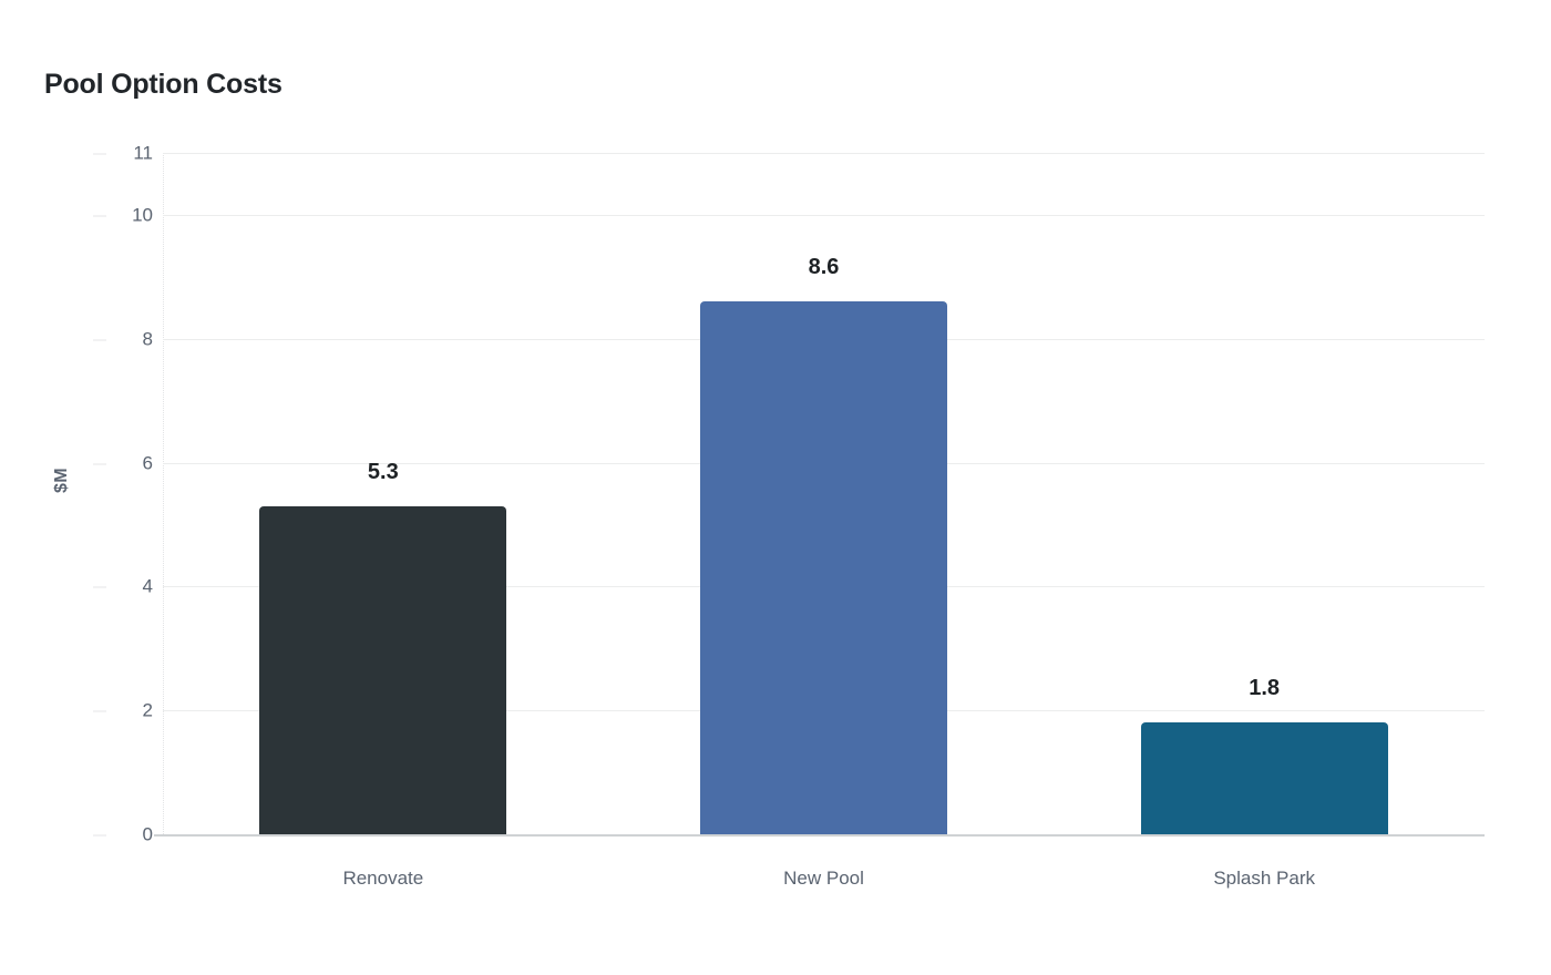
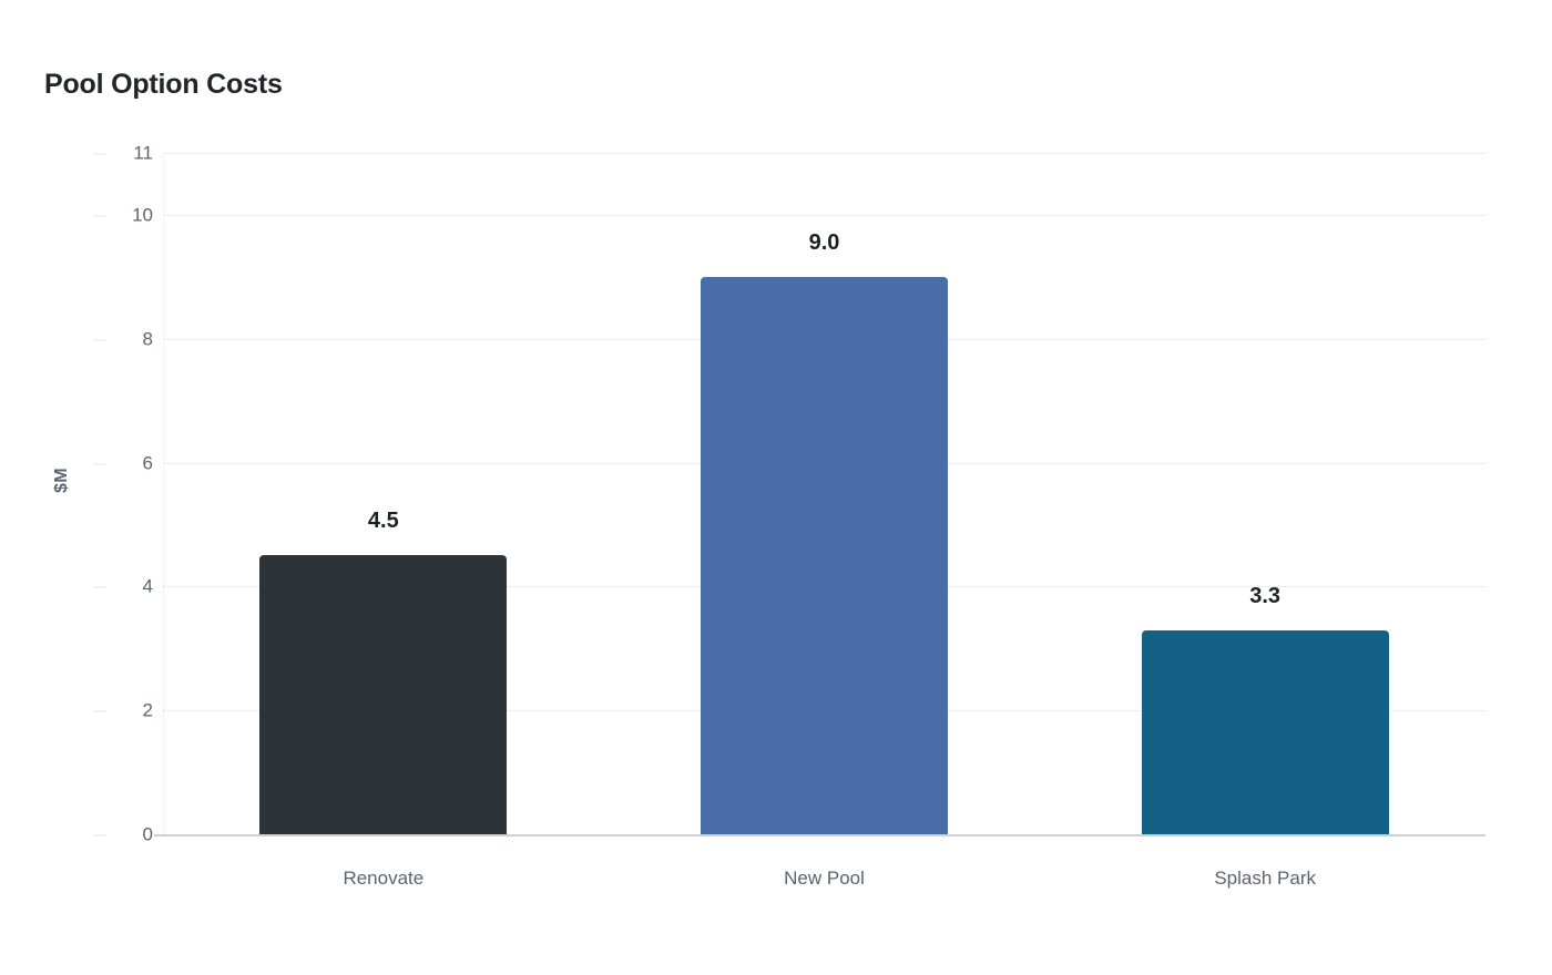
Renovate: 5.3 -> 4.5
New Pool: 8.6 -> 9.0
Splash Park: 1.8 -> 3.3
